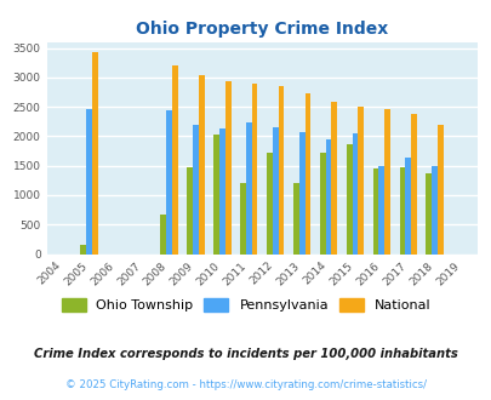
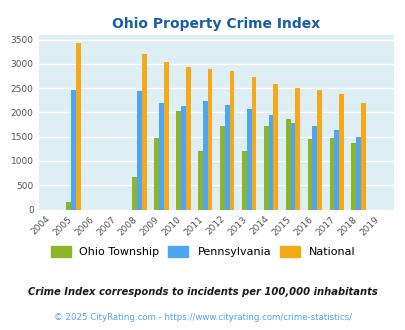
Pennsylvania/2015: 2050 -> 1790
Pennsylvania/2016: 1500 -> 1710
